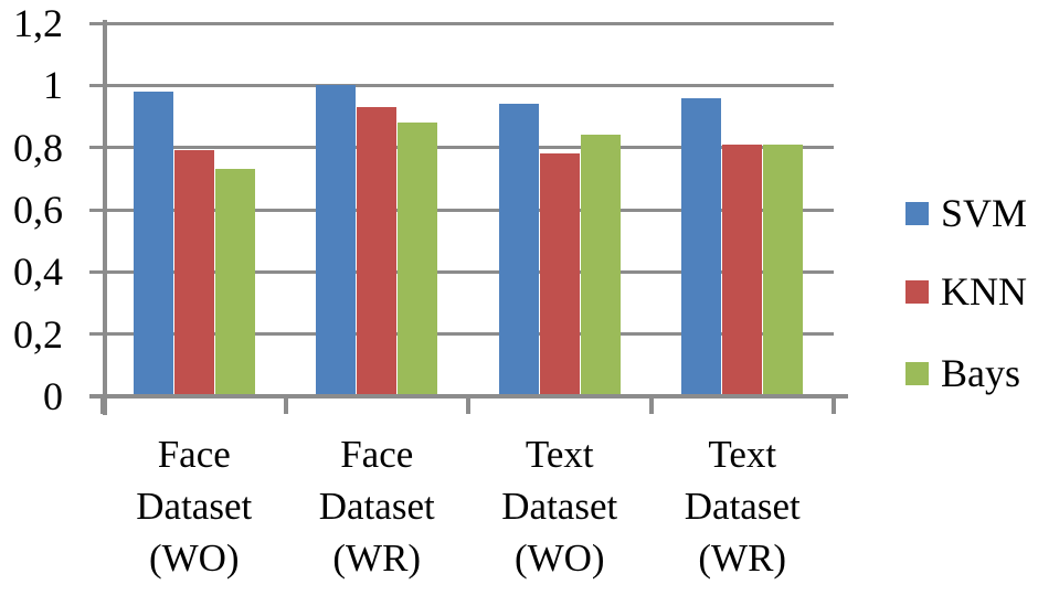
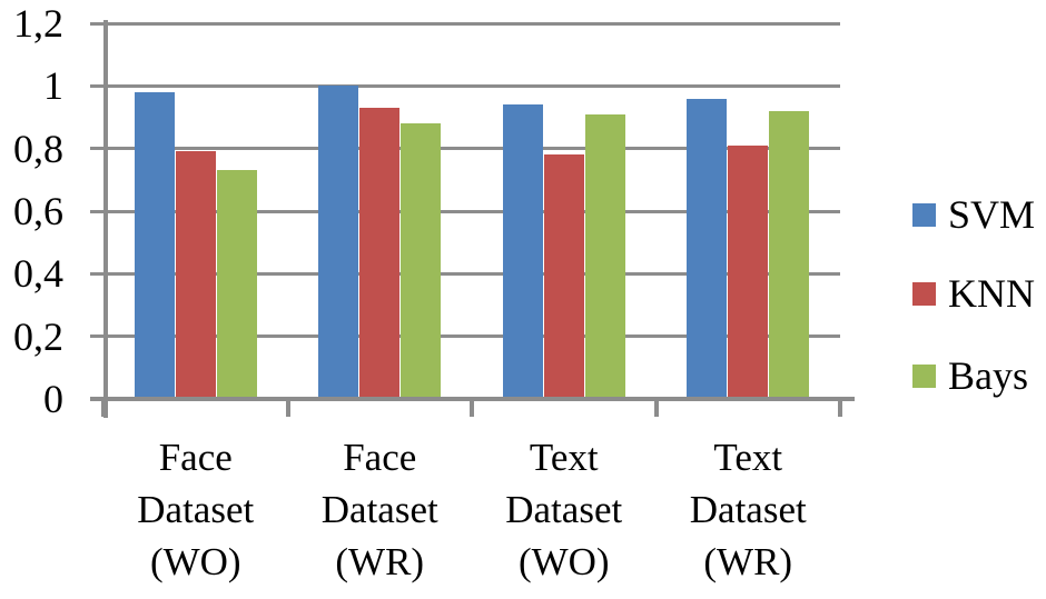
Bays/Text Dataset (WO): 0,84 -> 0,91
Bays/Text Dataset (WR): 0,81 -> 0,92
